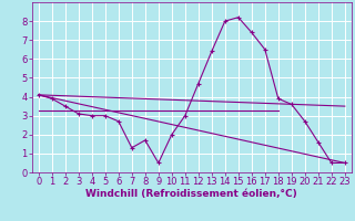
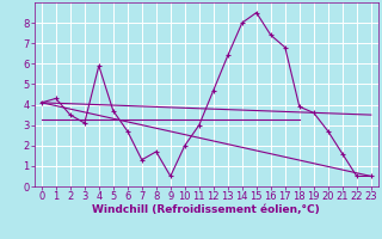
1: 3.9 -> 4.3
4: 3.0 -> 5.9
5: 3.0 -> 3.7
15: 8.2 -> 8.5
17: 6.5 -> 6.8
